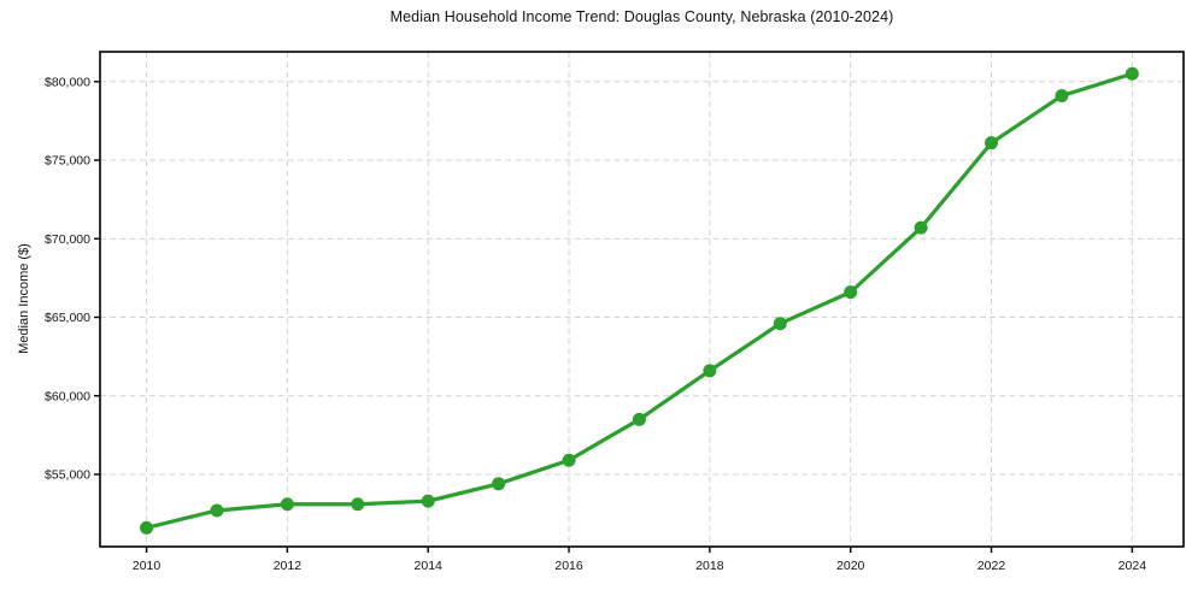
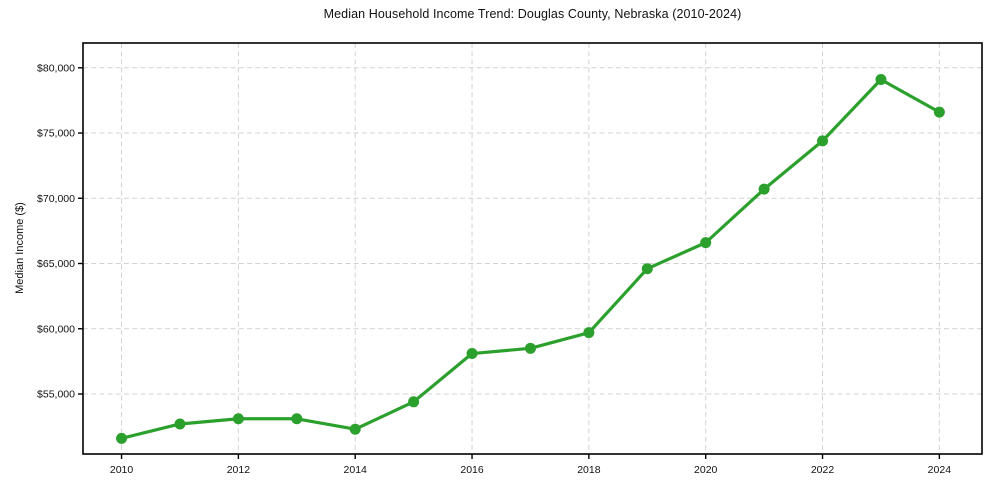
2014: $53300 -> $52300
2016: $55900 -> $58100
2018: $61600 -> $59700
2022: $76100 -> $74400
2024: $80500 -> $76600
